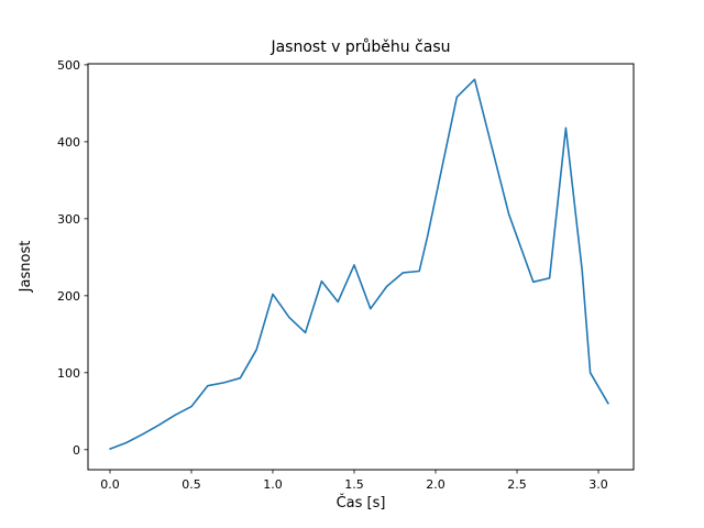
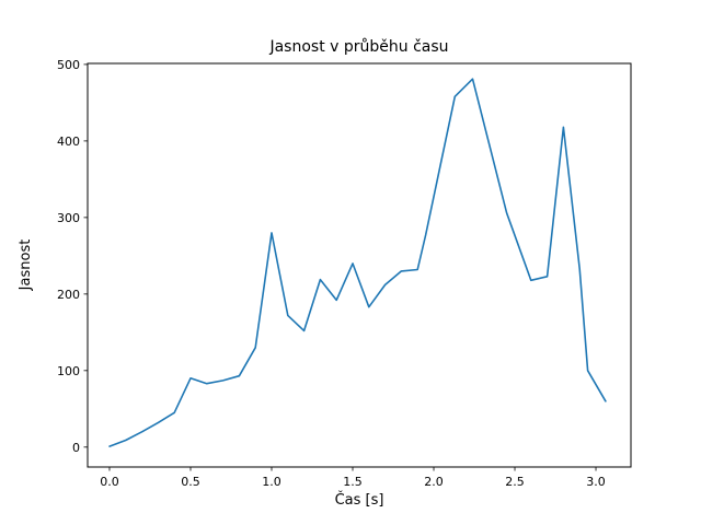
0.5: 60 -> 90
1.0: 200 -> 280
